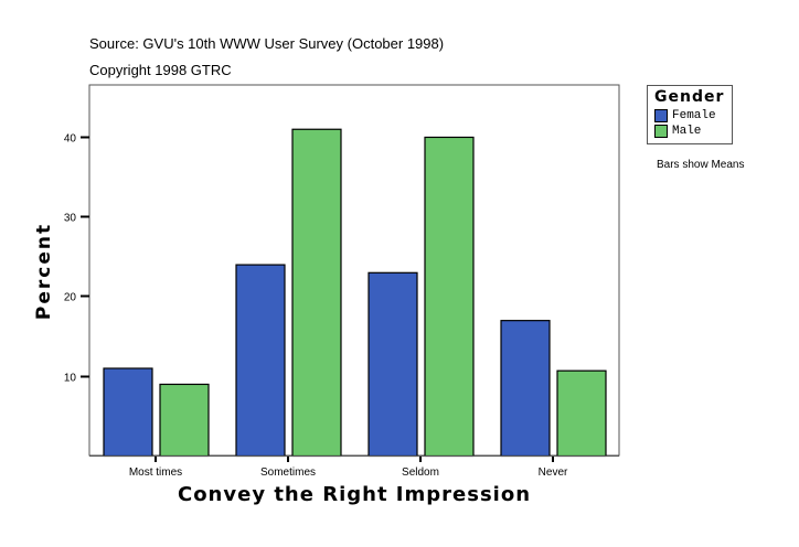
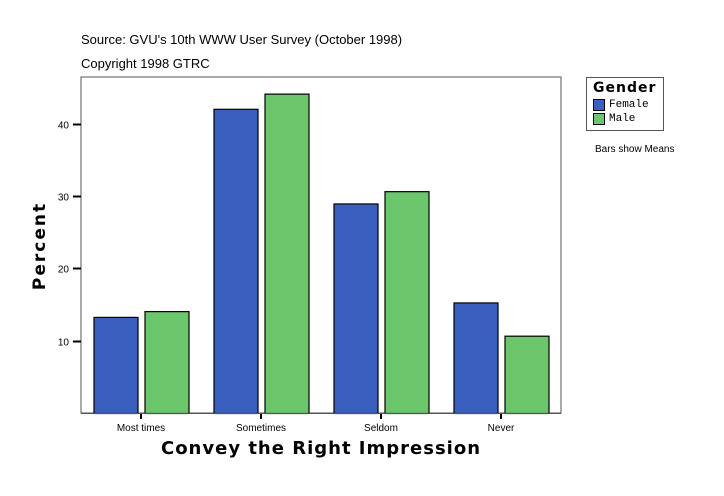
Female/Most times: 11 -> 13
Male/Most times: 9 -> 14
Female/Sometimes: 24 -> 42
Male/Sometimes: 41 -> 44
Female/Seldom: 23 -> 29
Male/Seldom: 40 -> 31
Female/Never: 17 -> 15
